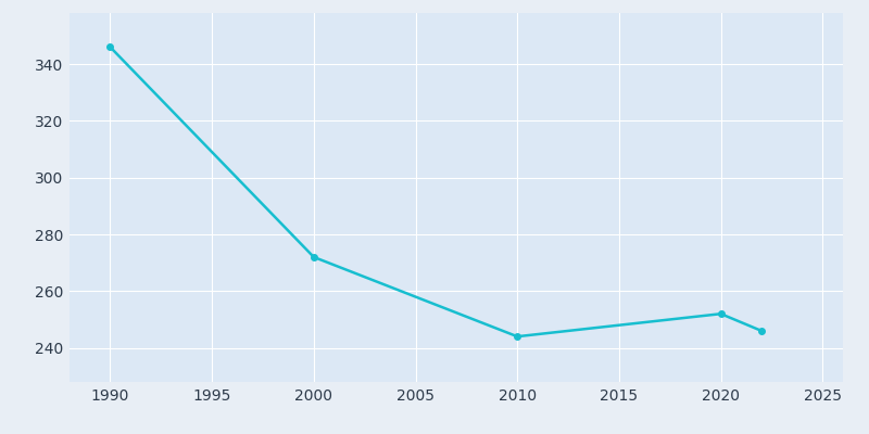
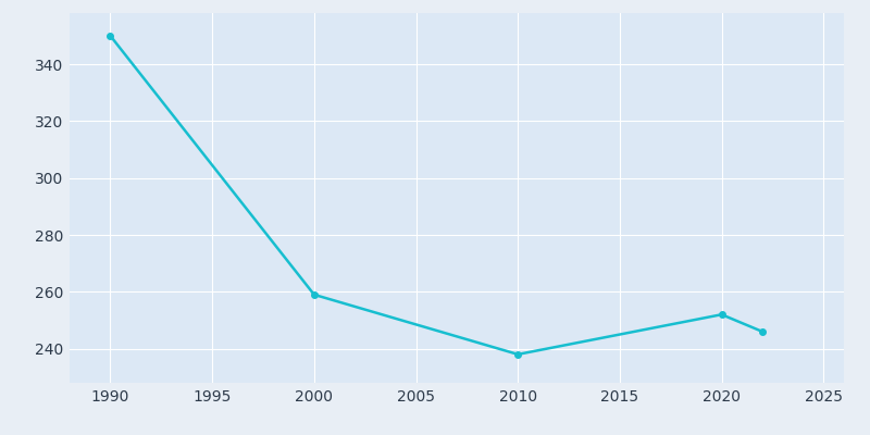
1990: 346 -> 350
2000: 272 -> 259
2010: 244 -> 238
